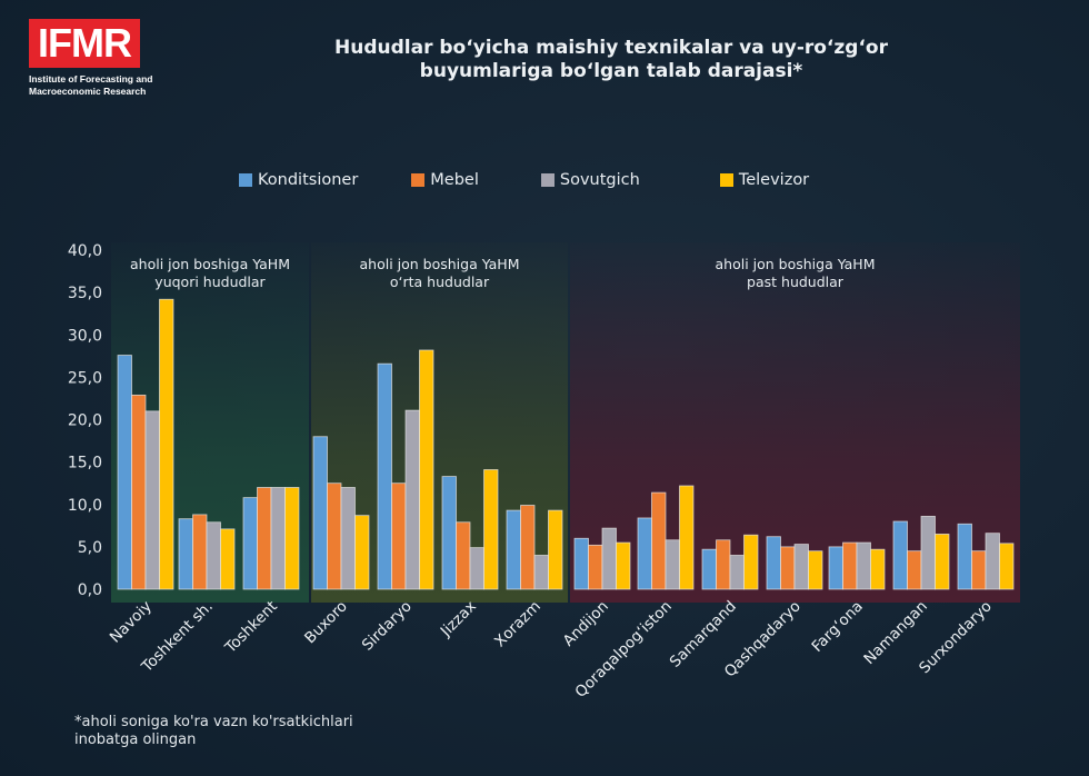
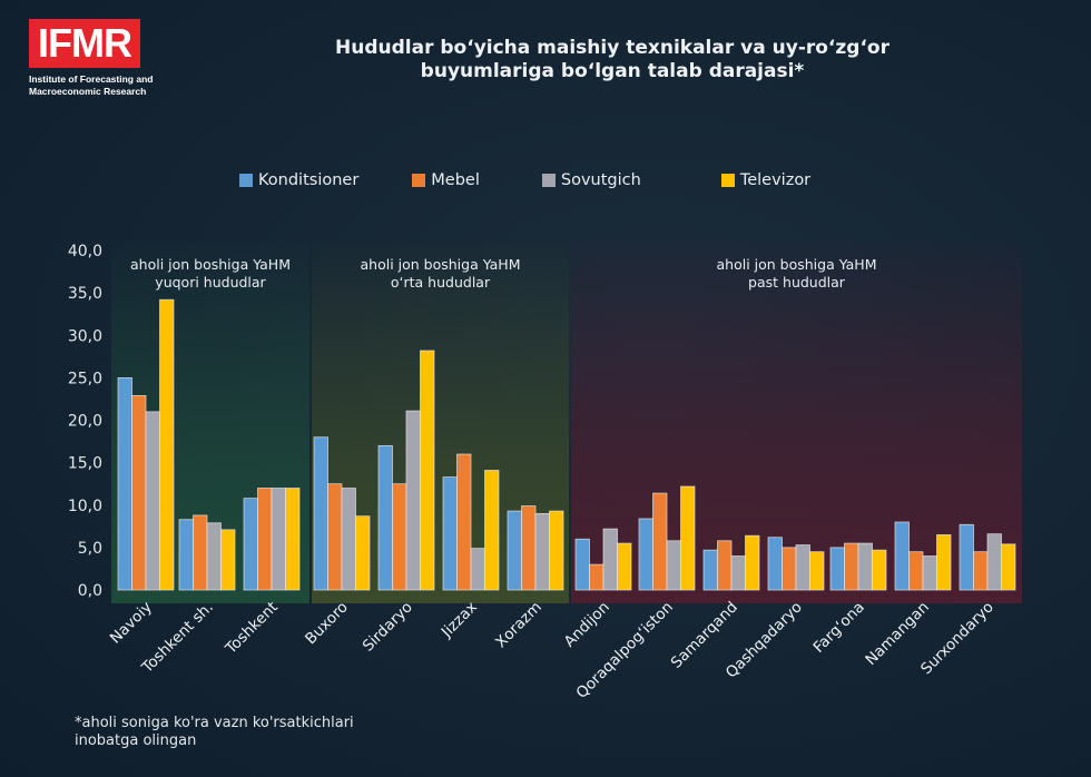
Konditsioner/Navoiy: 28 -> 25
Konditsioner/Sirdaryo: 27 -> 17
Mebel/Jizzax: 8 -> 16
Sovutgich/Xorazm: 4 -> 9
Mebel/Andijon: 5 -> 3
Sovutgich/Namangan: 9 -> 4
